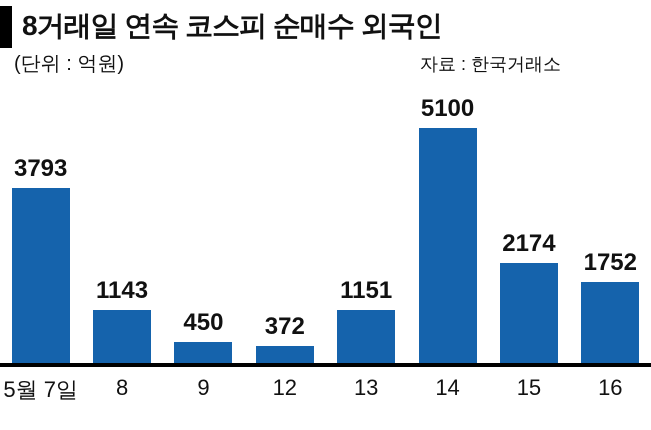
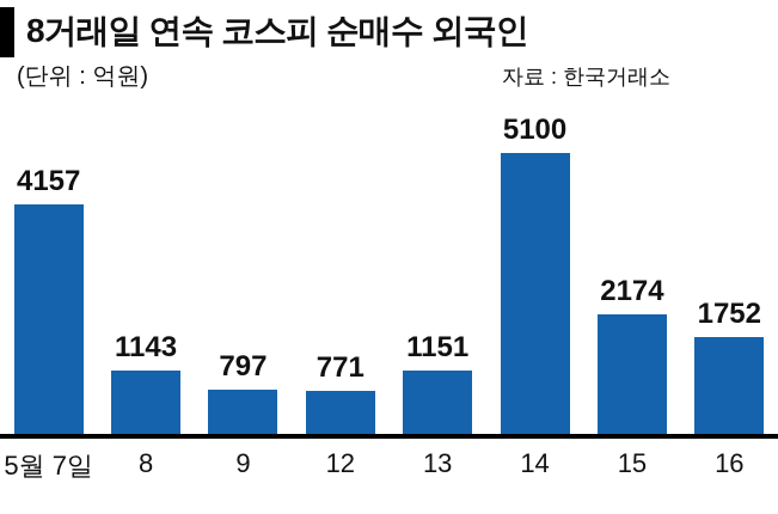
5월 7일: 3793 -> 4157
9: 450 -> 797
12: 372 -> 771
